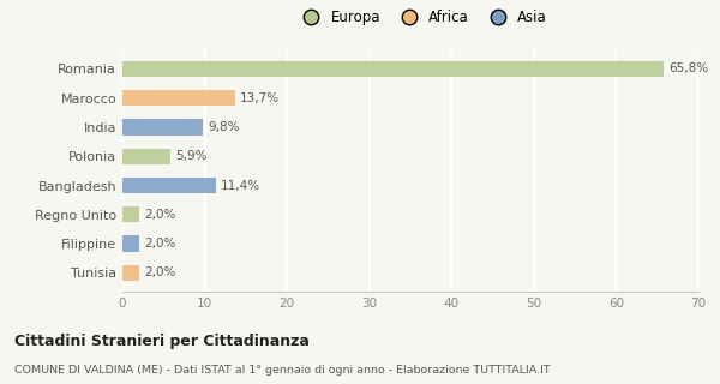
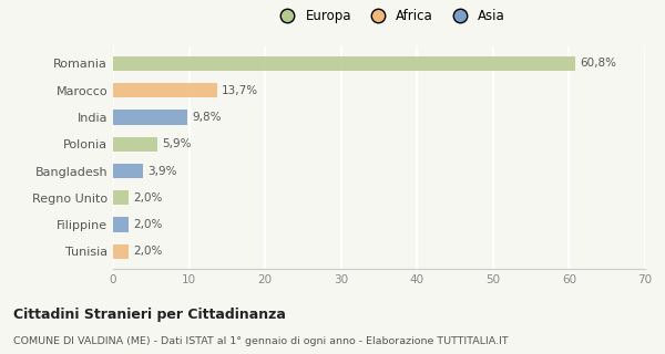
Romania: 65,8% -> 60,8%
Bangladesh: 11,4% -> 3,9%
